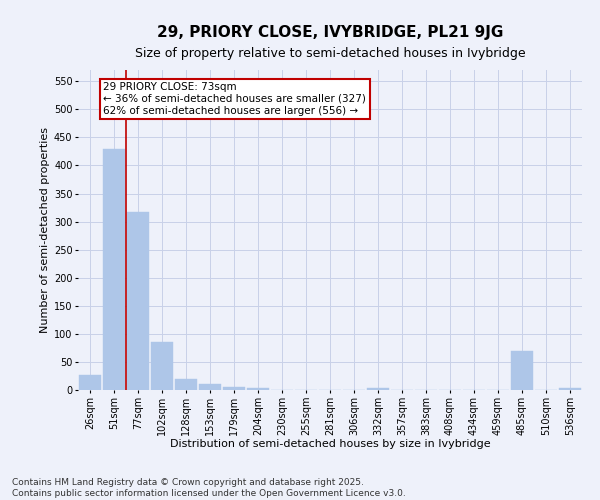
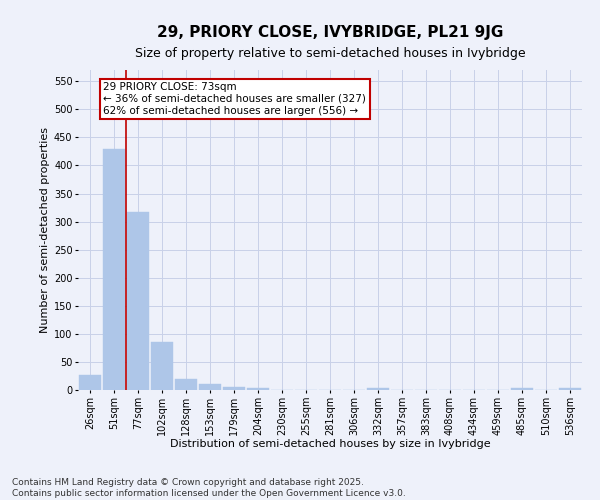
485sqm: 70 -> 3
